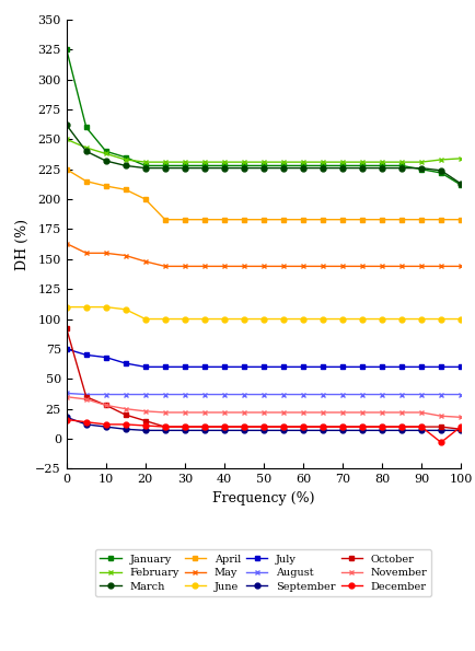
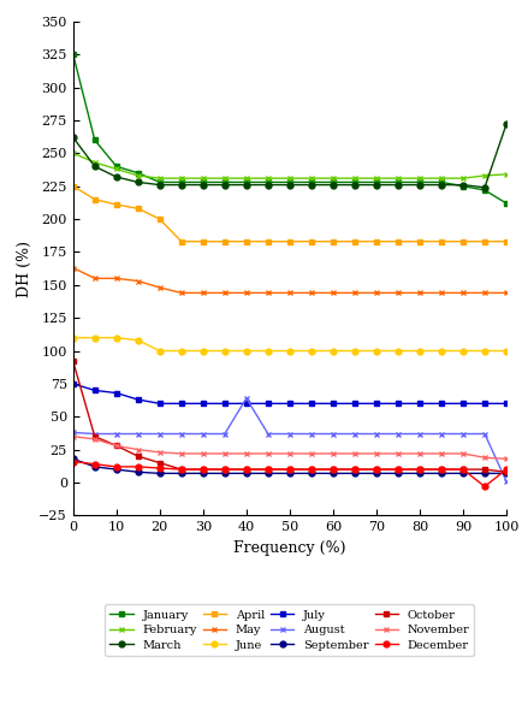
August/40: 37 -> 64
March/100: 213 -> 272
August/100: 37 -> 1
